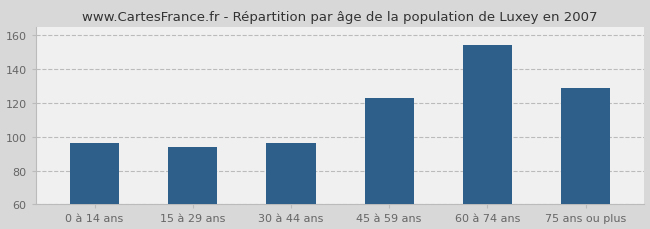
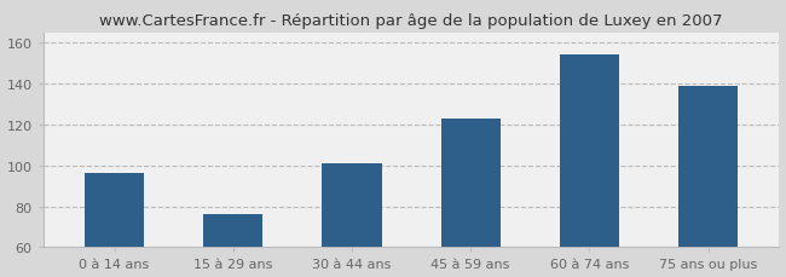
15 à 29 ans: 94 -> 76
30 à 44 ans: 96 -> 101
75 ans ou plus: 129 -> 139
